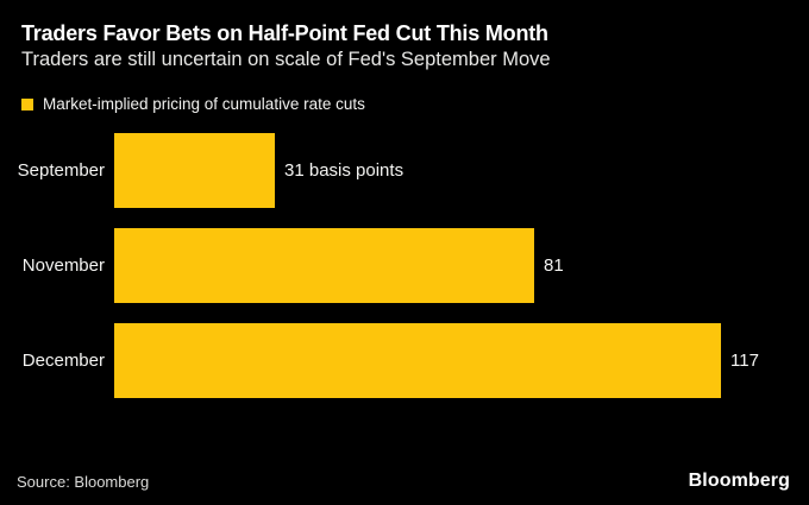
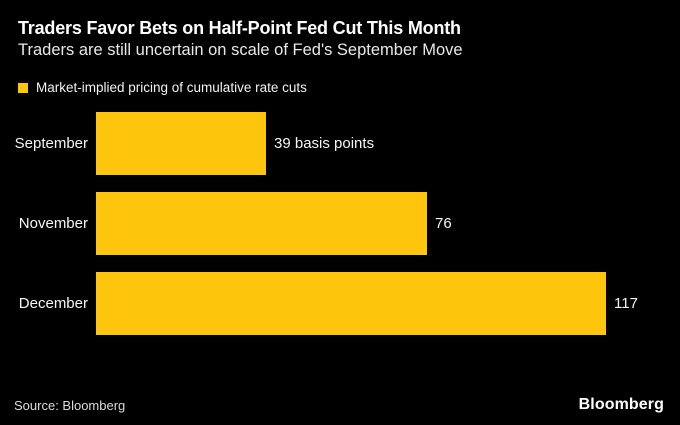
September: 31 -> 39
November: 81 -> 76
